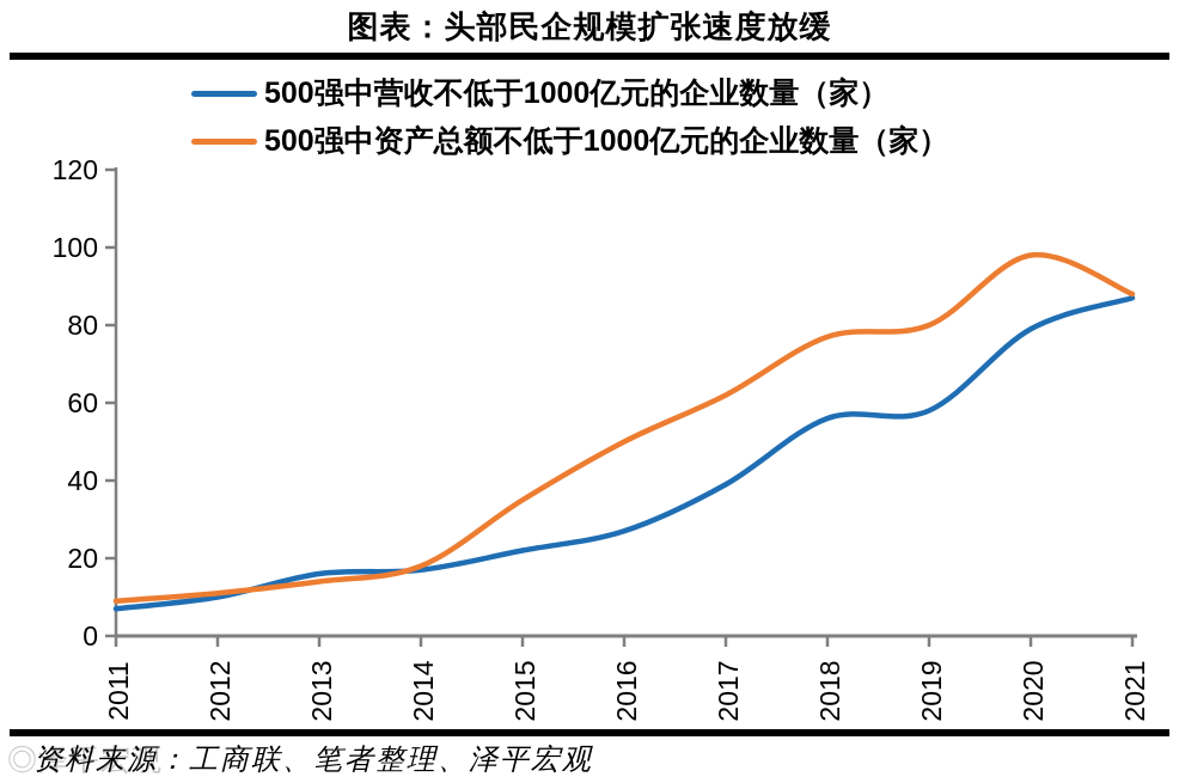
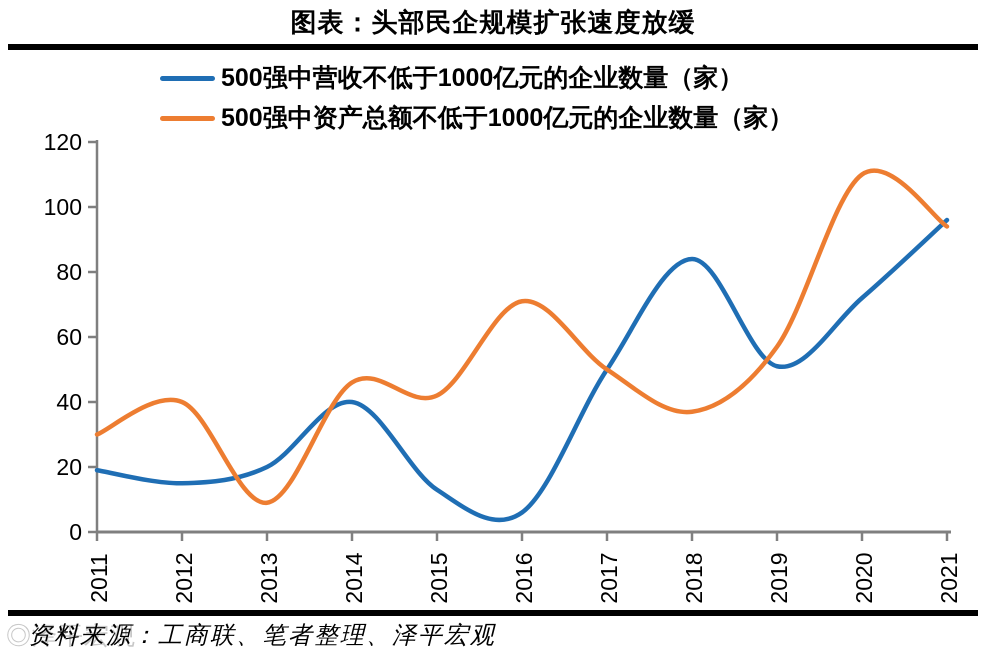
500强中营收不低于1000亿元的企业数量（家）/2011: 7 -> 19
500强中资产总额不低于1000亿元的企业数量（家）/2011: 9 -> 30
500强中营收不低于1000亿元的企业数量（家）/2012: 10 -> 15
500强中资产总额不低于1000亿元的企业数量（家）/2012: 11 -> 40
500强中营收不低于1000亿元的企业数量（家）/2013: 16 -> 20
500强中资产总额不低于1000亿元的企业数量（家）/2013: 14 -> 9
500强中营收不低于1000亿元的企业数量（家）/2014: 17 -> 40
500强中资产总额不低于1000亿元的企业数量（家）/2014: 18 -> 46
500强中营收不低于1000亿元的企业数量（家）/2015: 22 -> 13
500强中资产总额不低于1000亿元的企业数量（家）/2015: 35 -> 42
500强中营收不低于1000亿元的企业数量（家）/2016: 27 -> 6
500强中资产总额不低于1000亿元的企业数量（家）/2016: 50 -> 71
500强中营收不低于1000亿元的企业数量（家）/2017: 39 -> 50
500强中资产总额不低于1000亿元的企业数量（家）/2017: 62 -> 50
500强中营收不低于1000亿元的企业数量（家）/2018: 56 -> 84
500强中资产总额不低于1000亿元的企业数量（家）/2018: 77 -> 37
500强中营收不低于1000亿元的企业数量（家）/2019: 58 -> 51
500强中资产总额不低于1000亿元的企业数量（家）/2019: 80 -> 57
500强中营收不低于1000亿元的企业数量（家）/2020: 79 -> 72
500强中资产总额不低于1000亿元的企业数量（家）/2020: 98 -> 110
500强中营收不低于1000亿元的企业数量（家）/2021: 87 -> 96
500强中资产总额不低于1000亿元的企业数量（家）/2021: 88 -> 94
